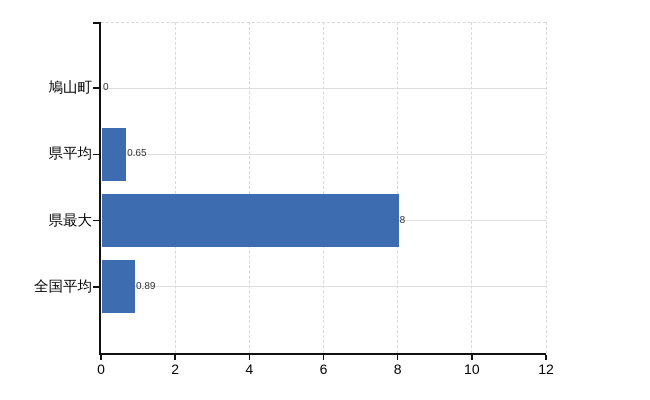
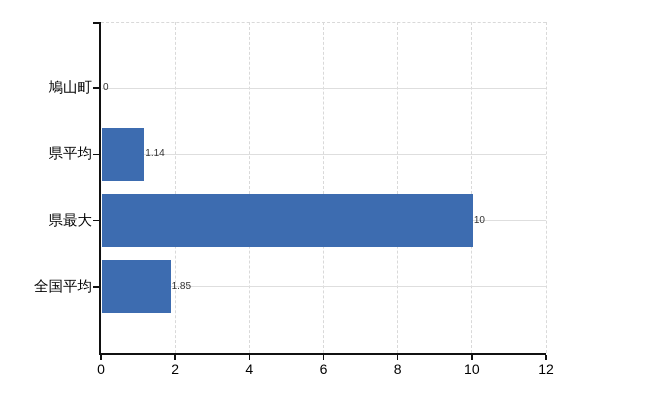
県平均: 0.65 -> 1.14
県最大: 8 -> 10
全国平均: 0.89 -> 1.85
